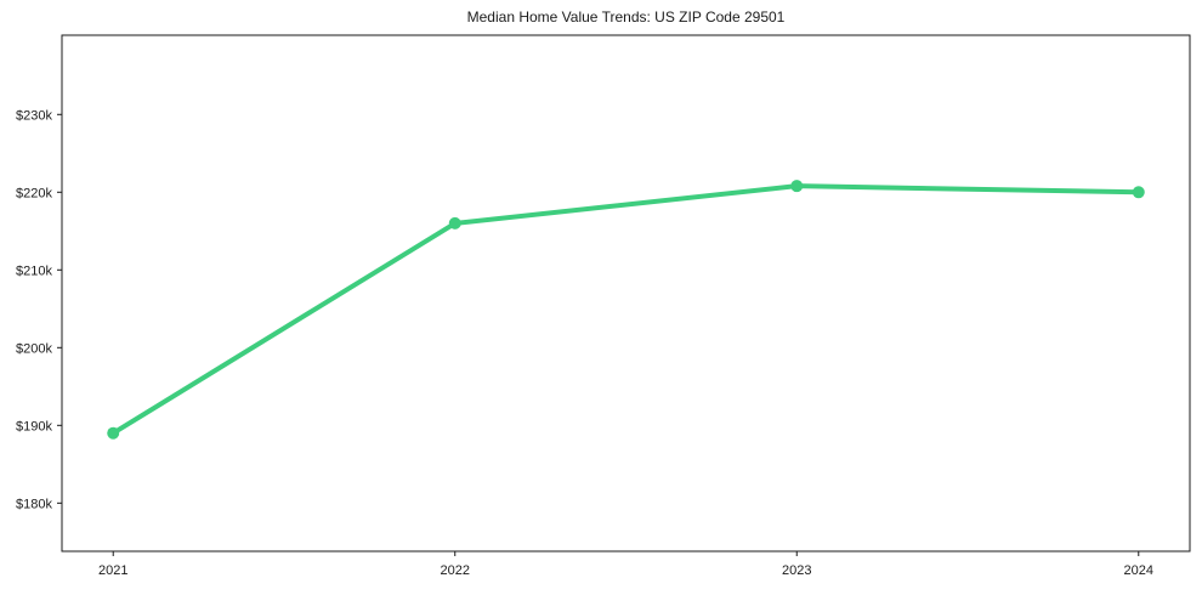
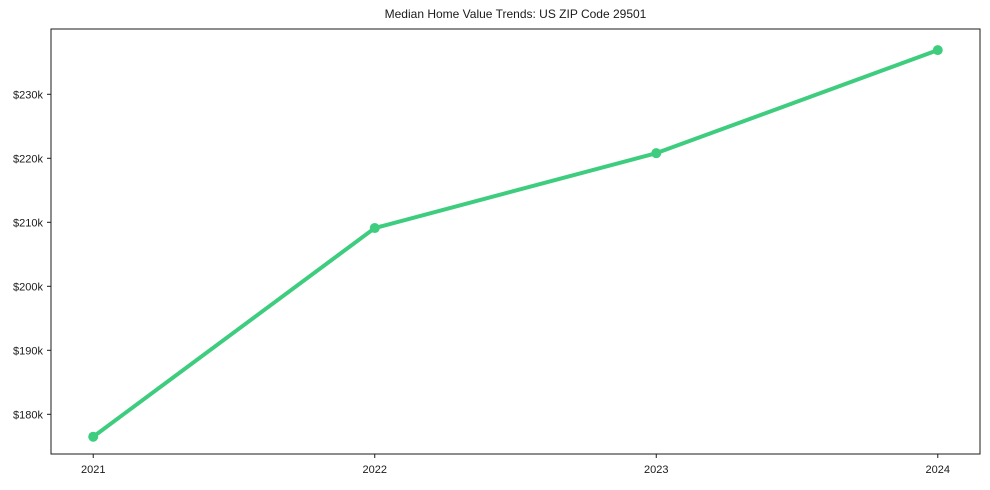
2021: $189k -> $176k
2022: $216k -> $209k
2024: $220k -> $237k
